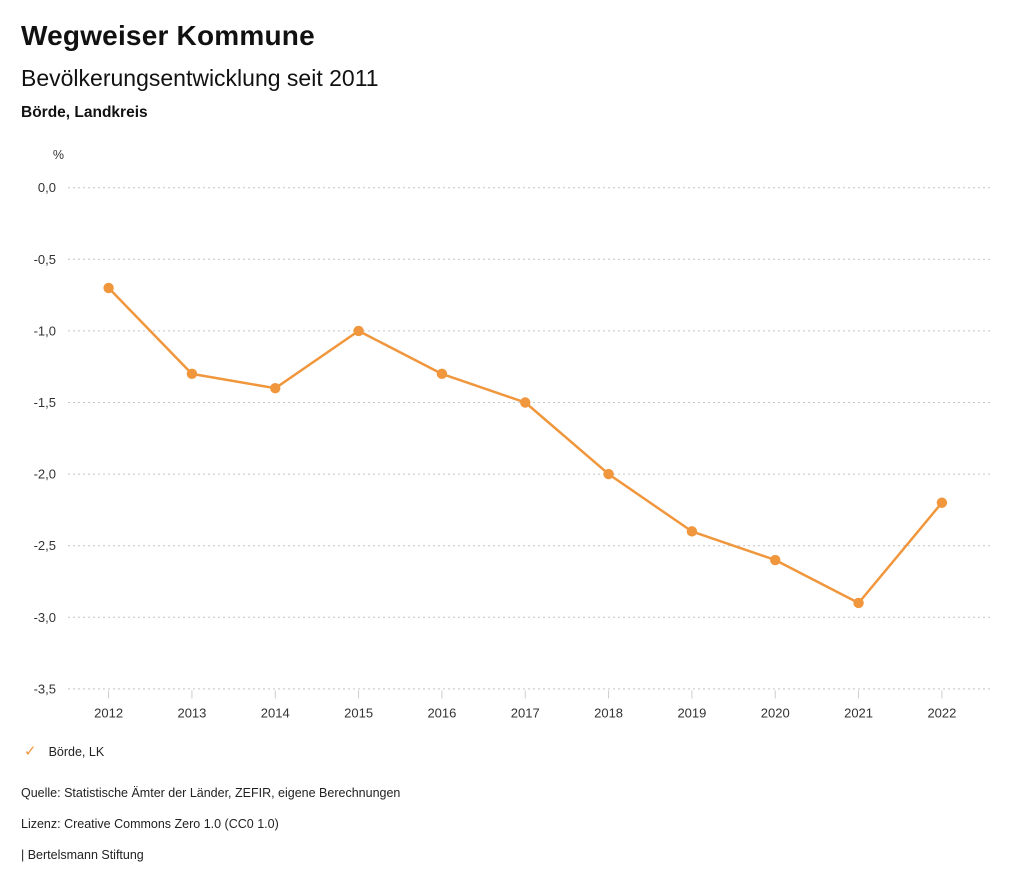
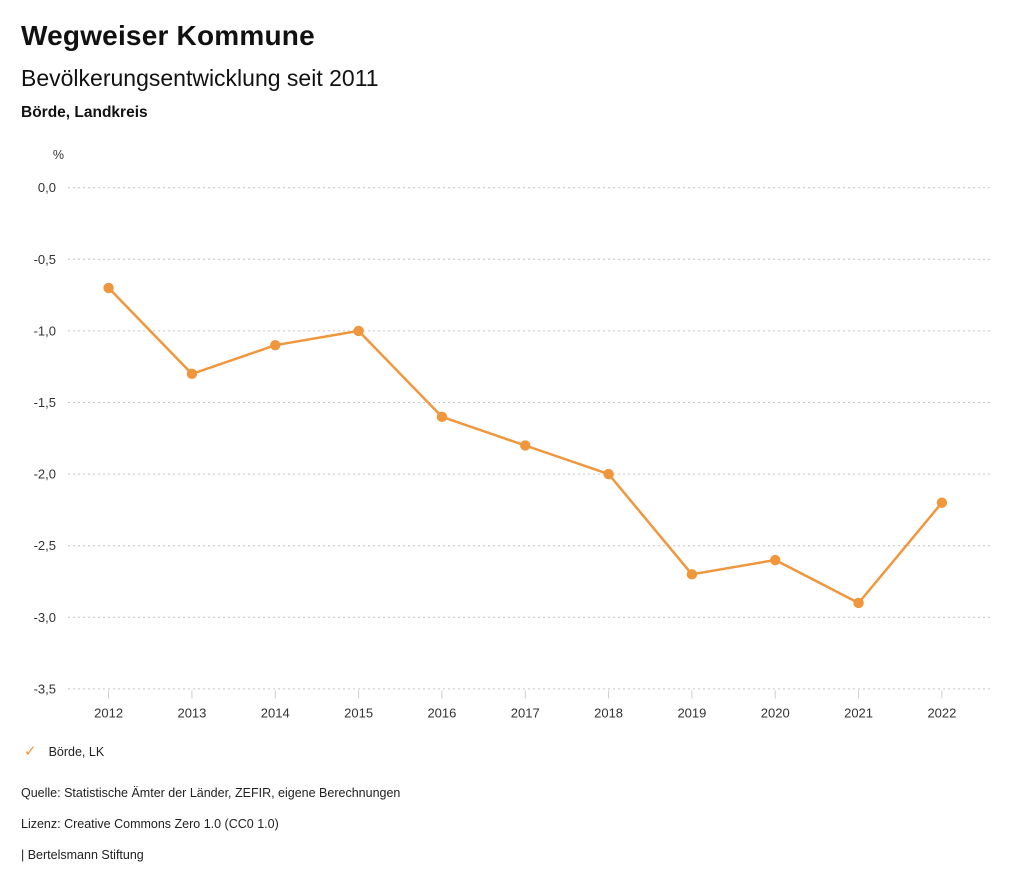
2014: -1,4 -> -1,1
2016: -1,3 -> -1,6
2017: -1,5 -> -1,8
2019: -2,4 -> -2,7
